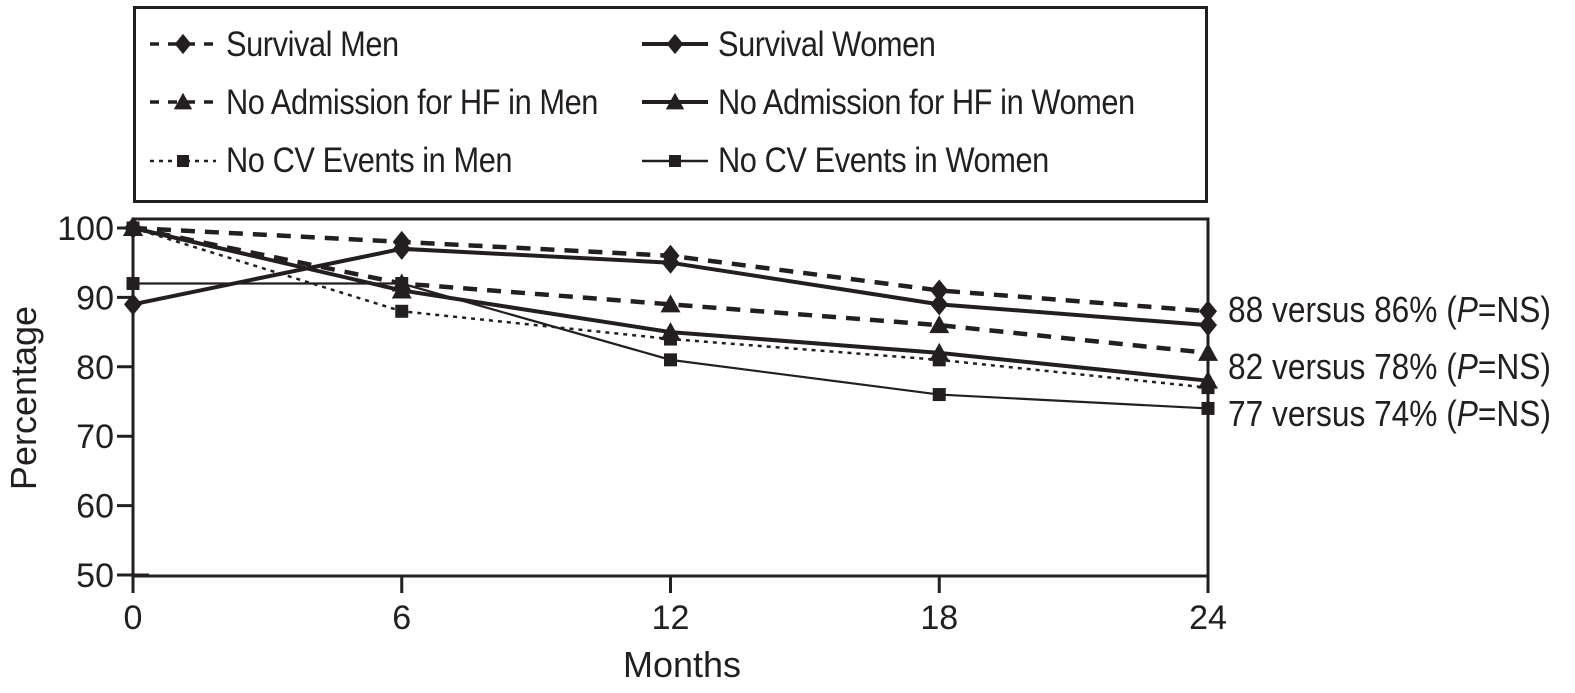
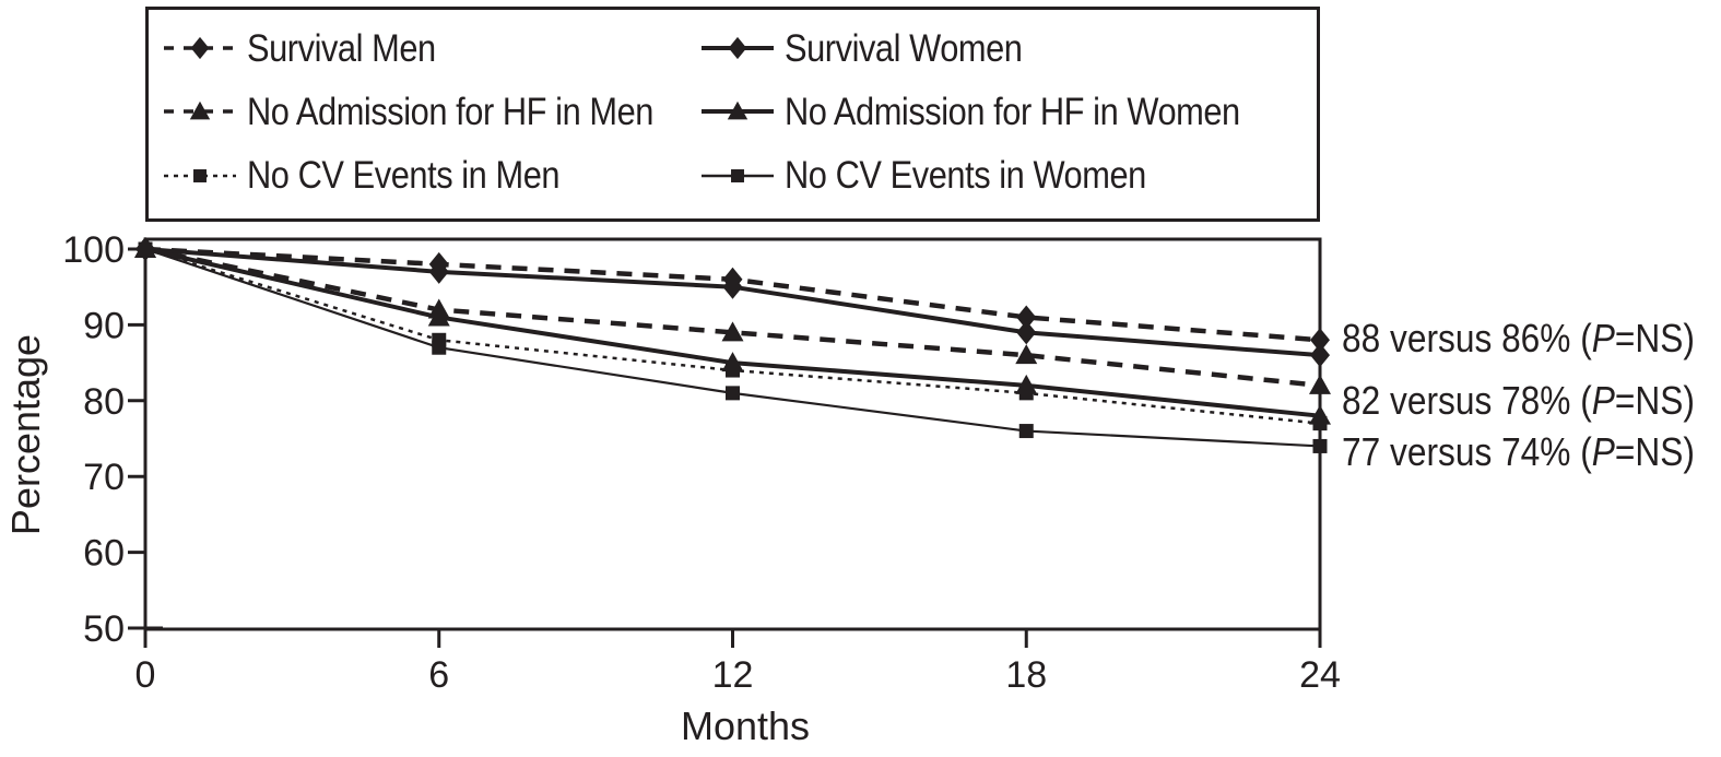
Survival Women/0: 89 -> 100
No CV Events in Women/0: 92 -> 100
No CV Events in Women/6: 92 -> 87
